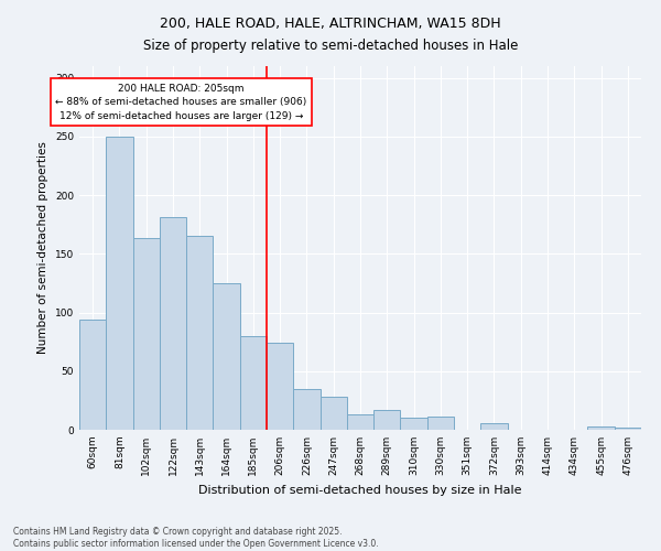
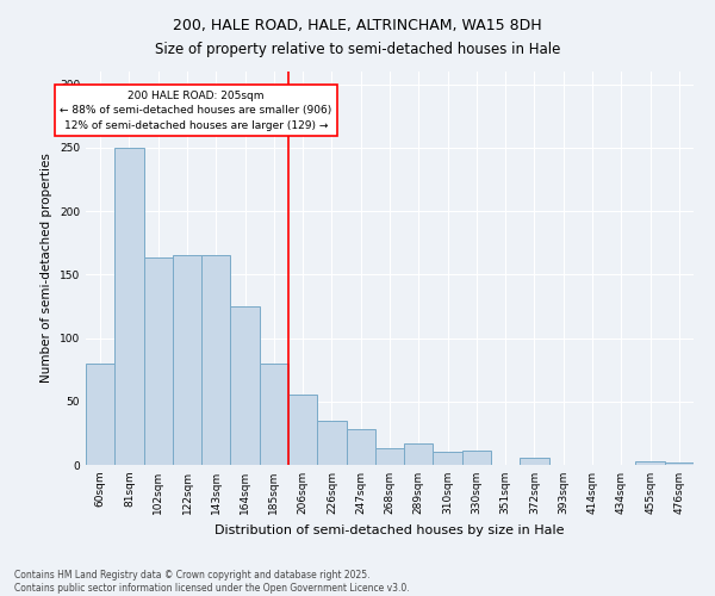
60sqm: 94 -> 80
122sqm: 181 -> 165
206sqm: 74 -> 55
